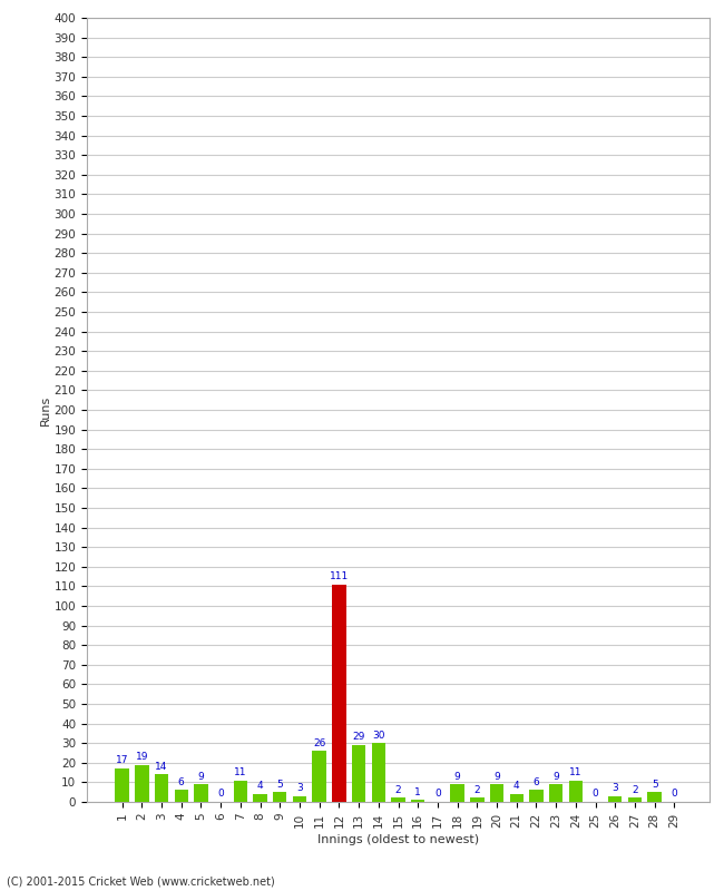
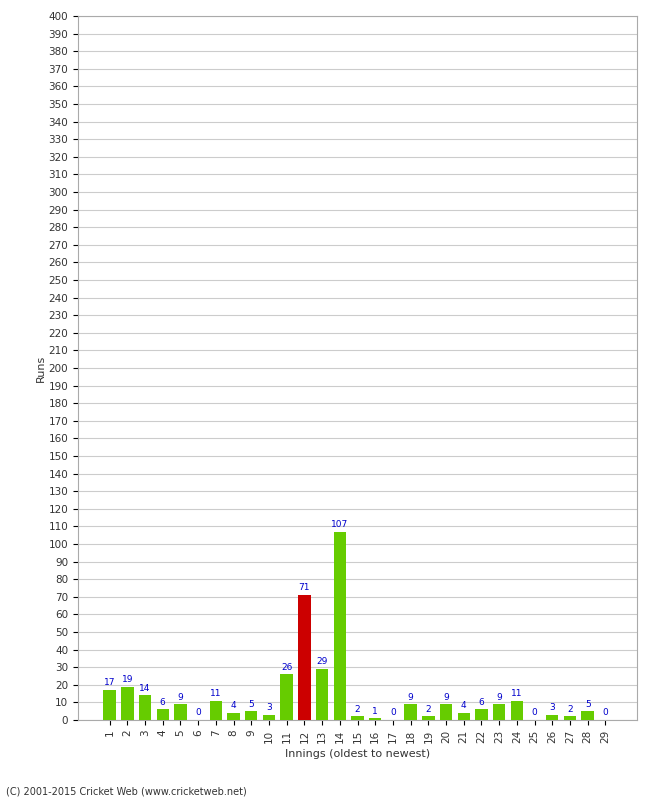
12: 111 -> 71
14: 30 -> 107
